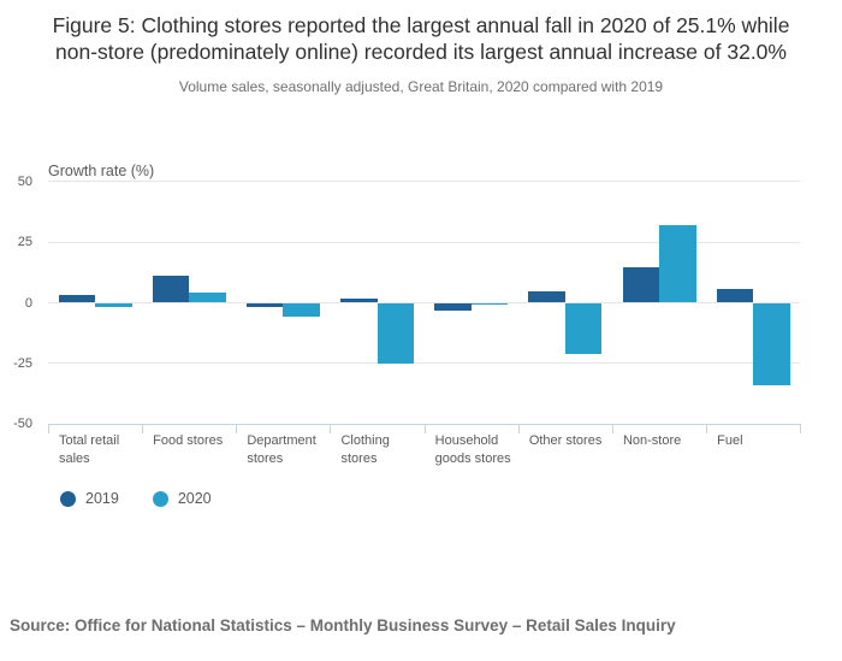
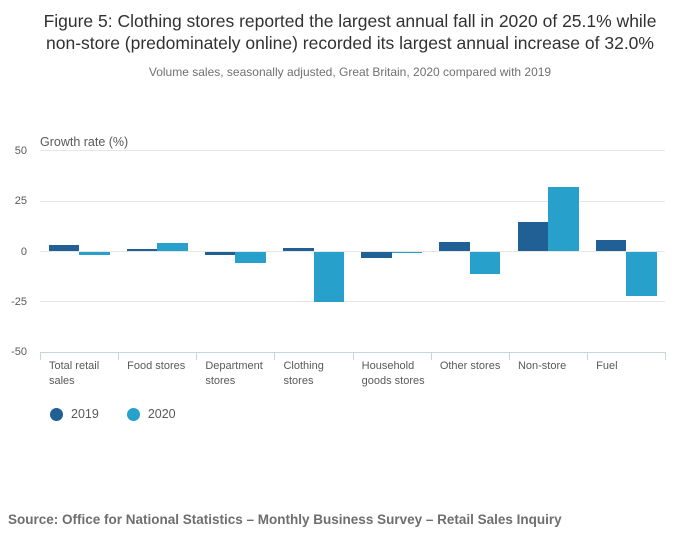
2019/Food stores: 11 -> 1
2020/Other stores: -21 -> -11
2020/Fuel: -34 -> -22
